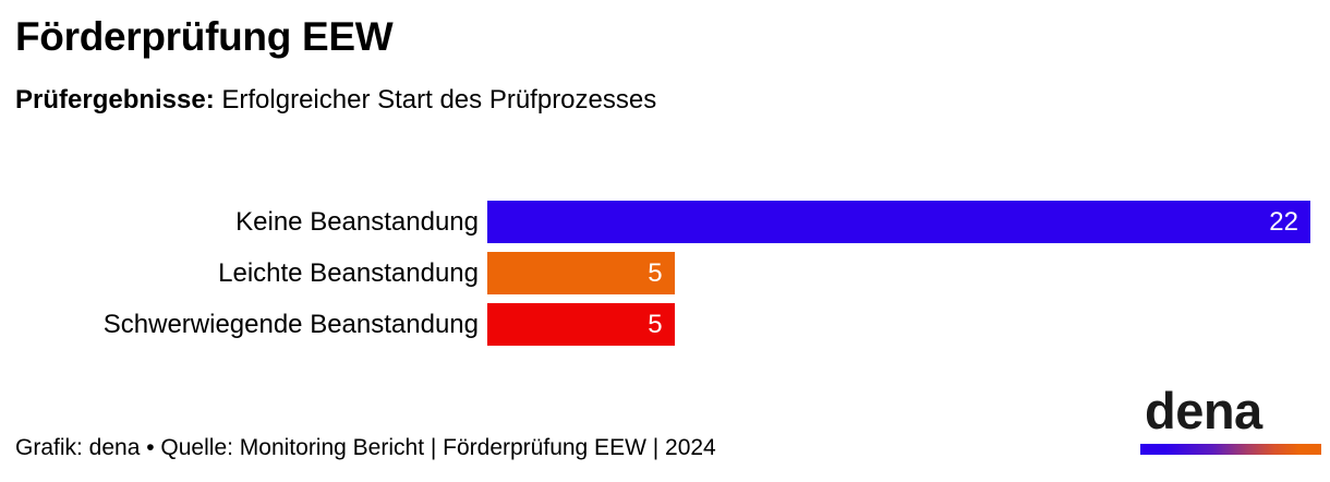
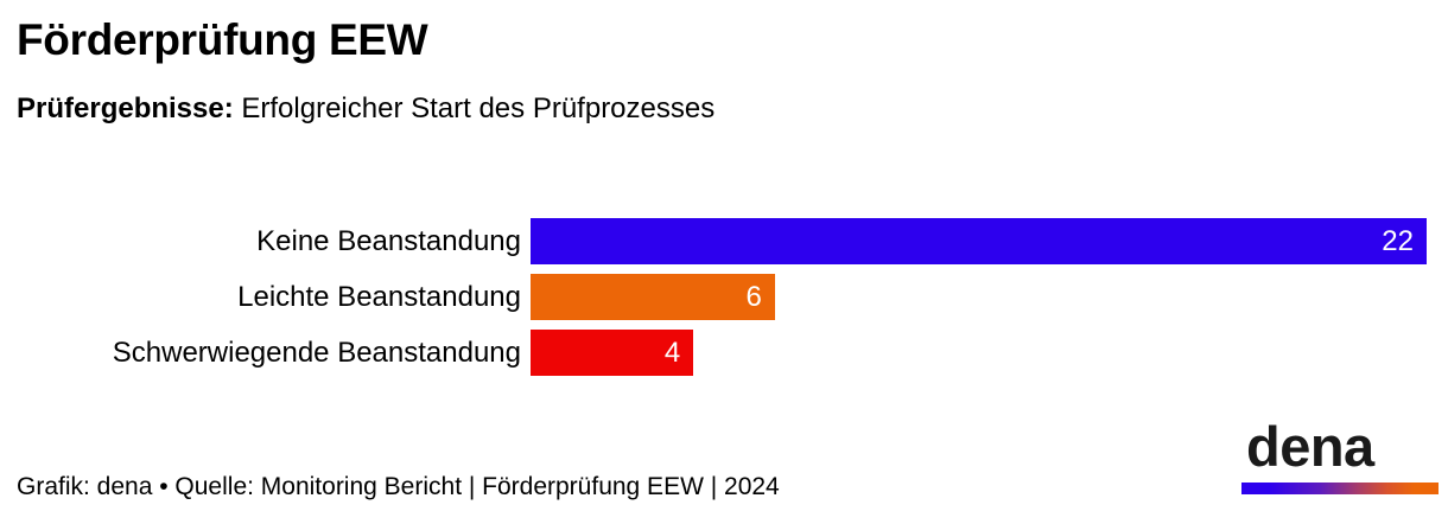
Leichte Beanstandung: 5 -> 6
Schwerwiegende Beanstandung: 5 -> 4
